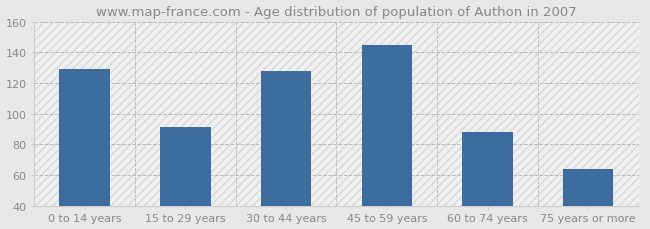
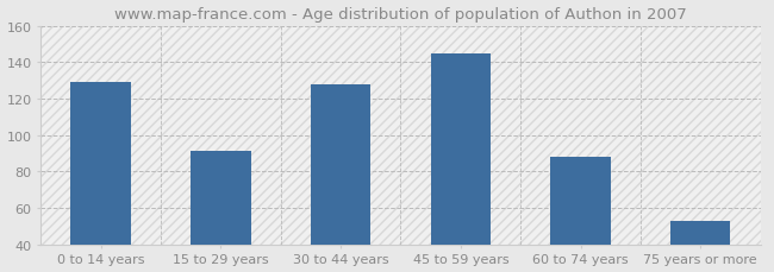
75 years or more: 64 -> 53
